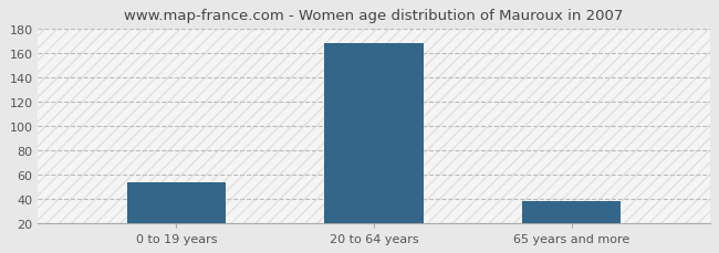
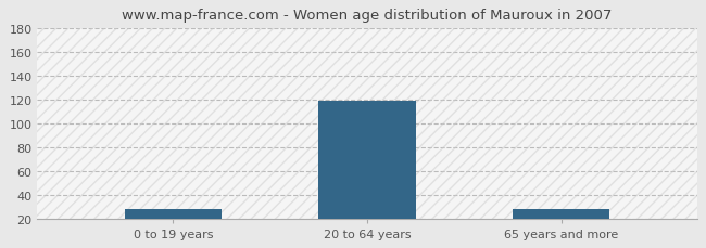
0 to 19 years: 53 -> 28
20 to 64 years: 168 -> 119
65 years and more: 38 -> 28
